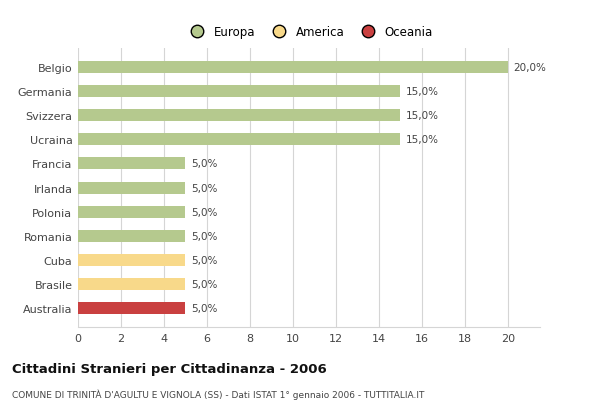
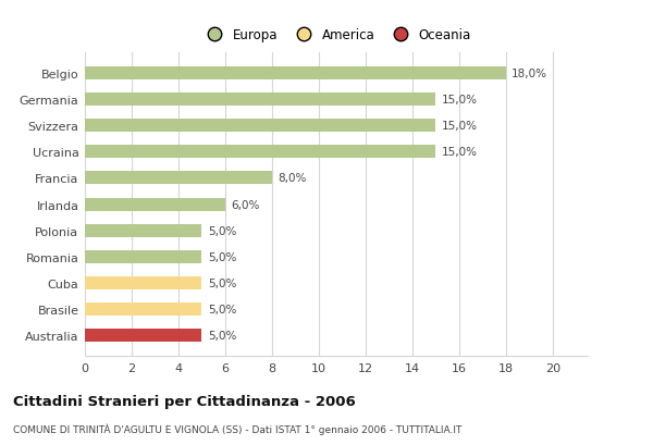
Belgio: 20,0% -> 18,0%
Francia: 5,0% -> 8,0%
Irlanda: 5,0% -> 6,0%
